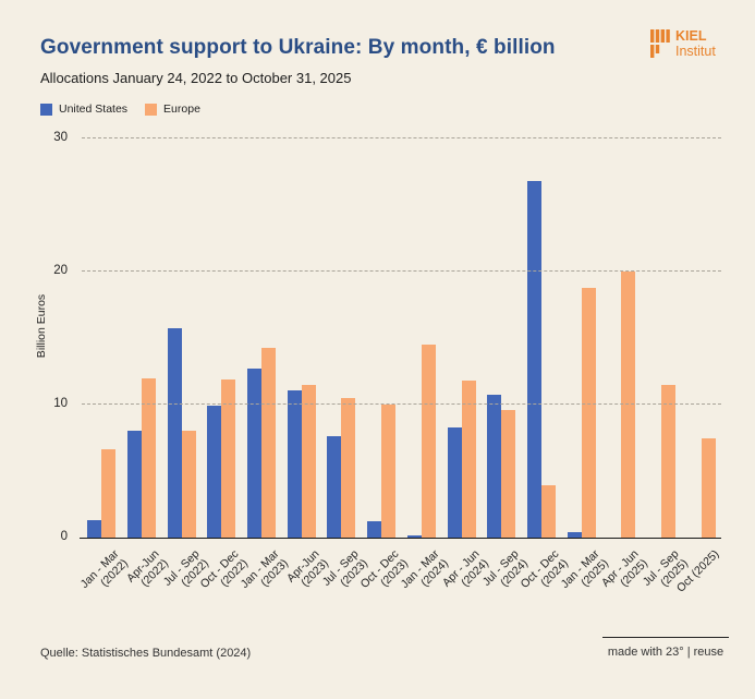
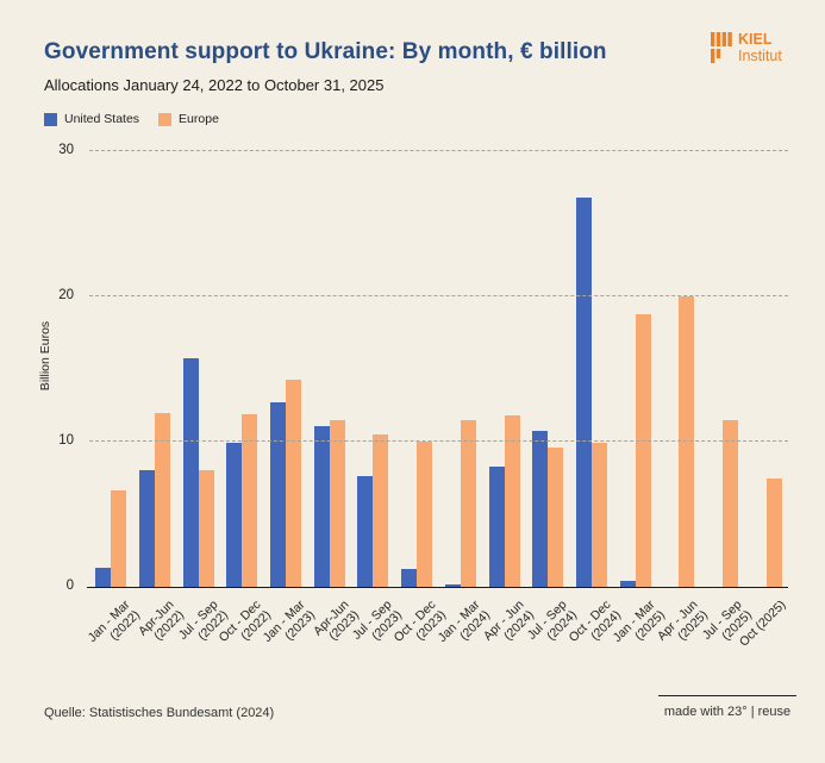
Europe/Jan - Mar (2024): 14.5 -> 11.5
Europe/Oct - Dec (2024): 3.9 -> 9.9
